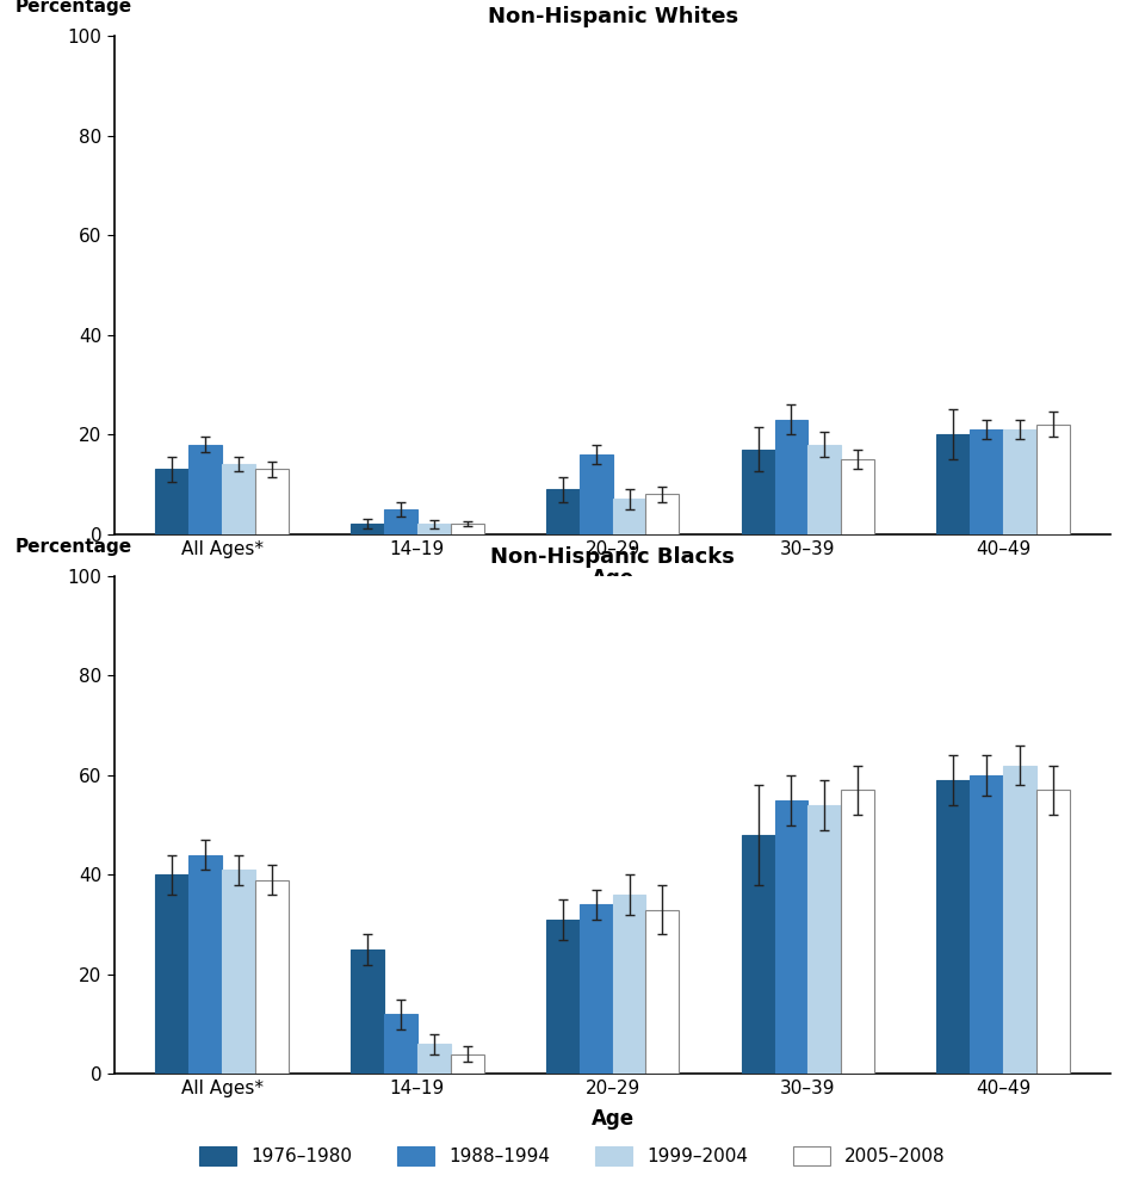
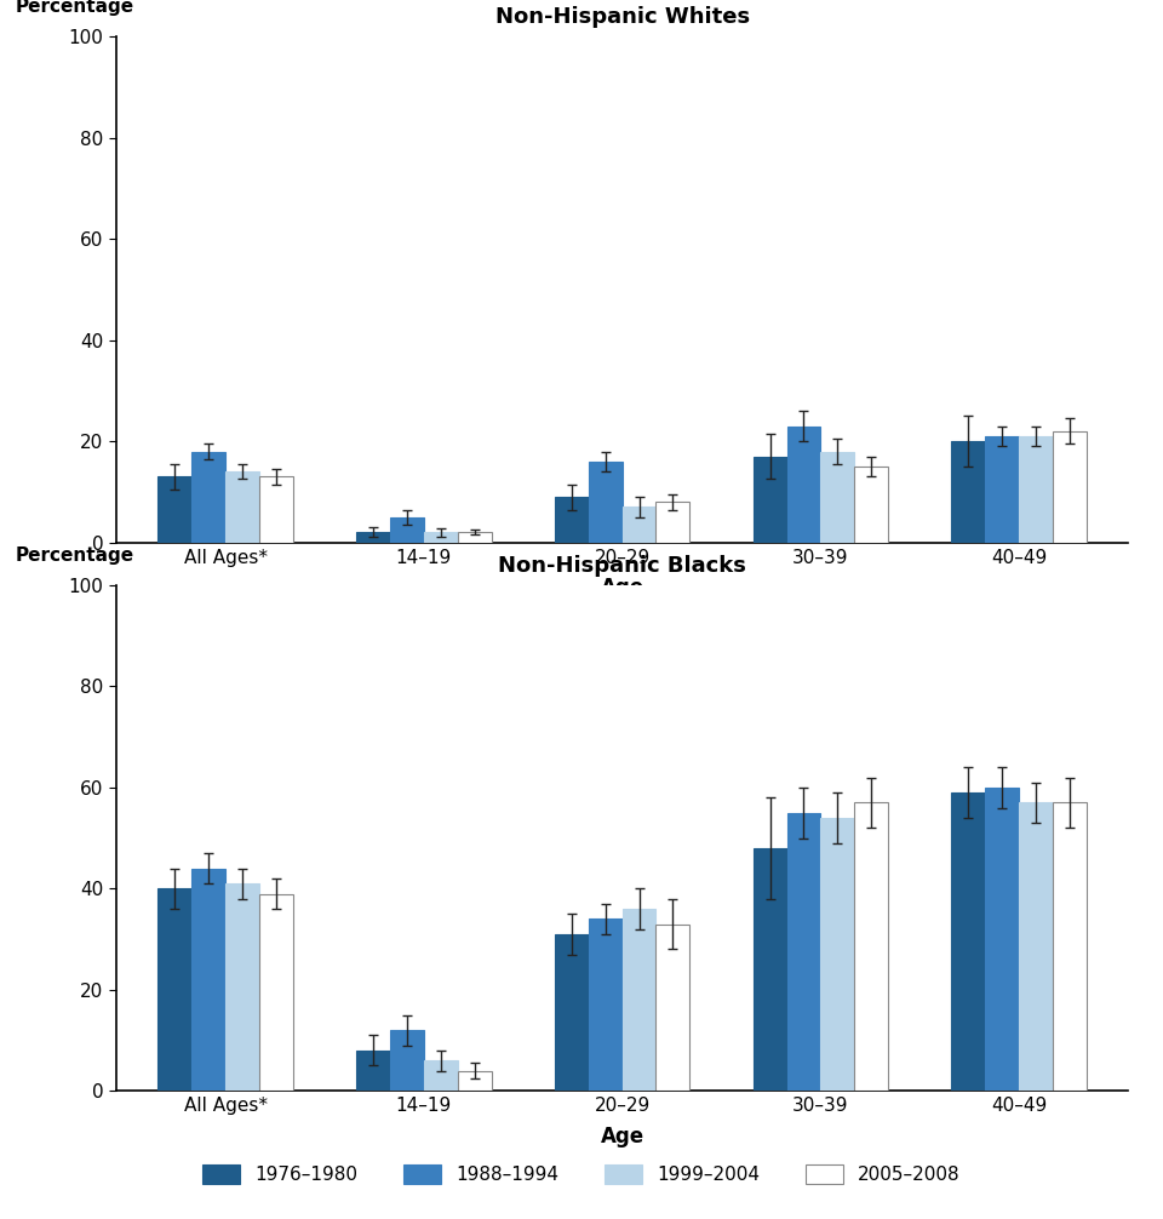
Non-Hispanic Blacks/1976–1980/14–19: 25 -> 8
Non-Hispanic Blacks/1999–2004/40–49: 62 -> 57
